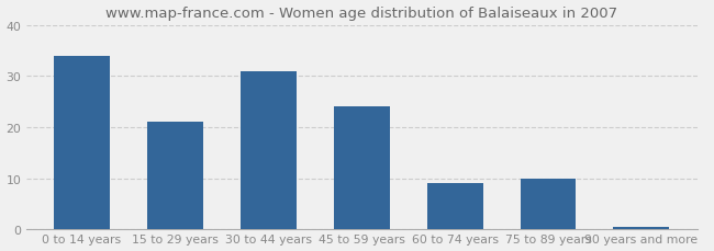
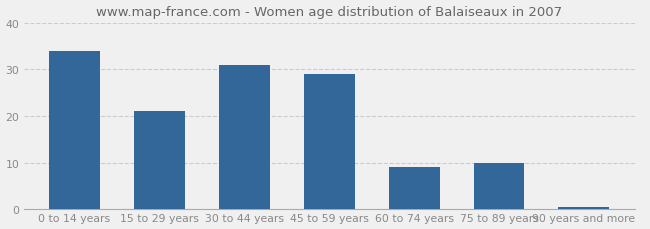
45 to 59 years: 24.0 -> 29.0
